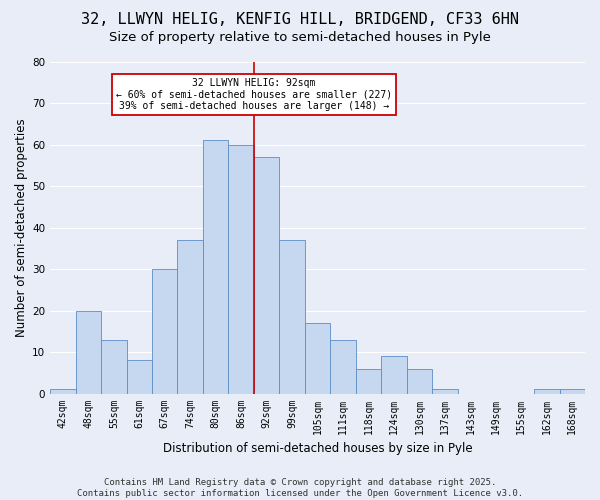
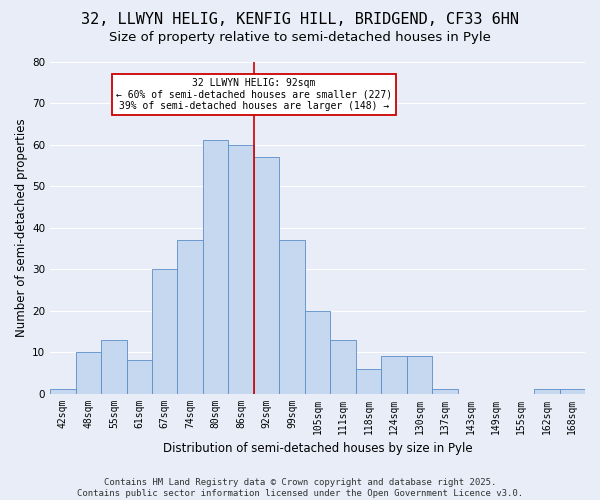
48sqm: 20 -> 10
105sqm: 17 -> 20
130sqm: 6 -> 9
